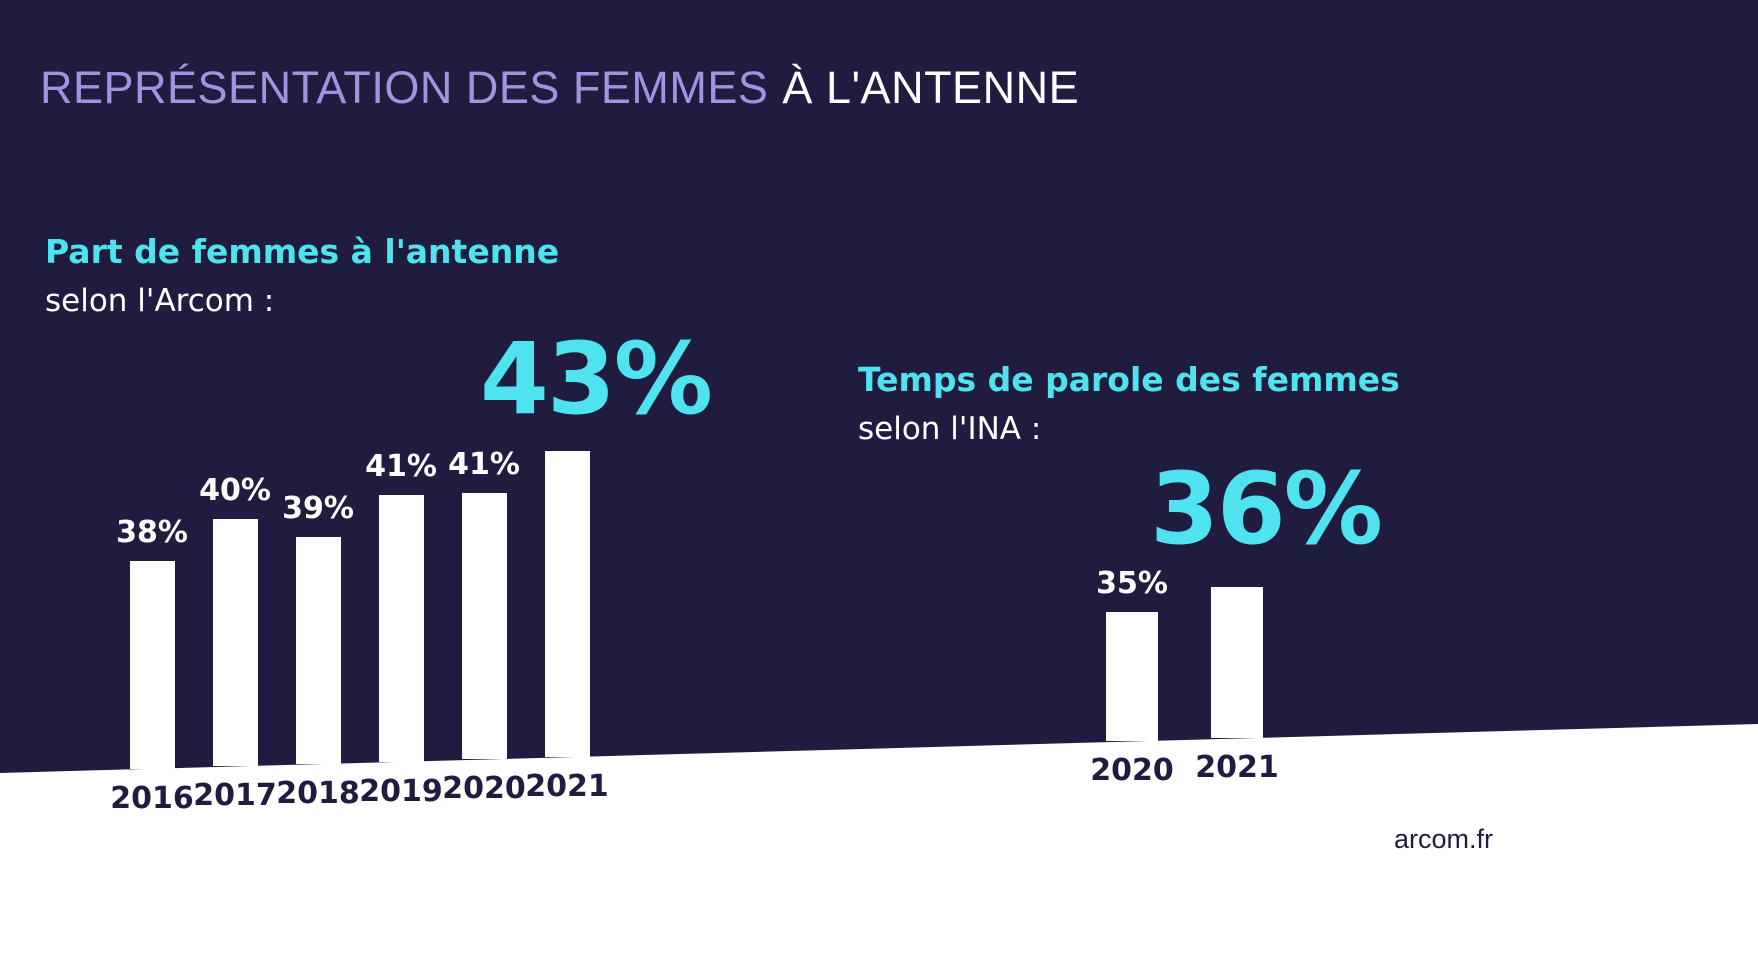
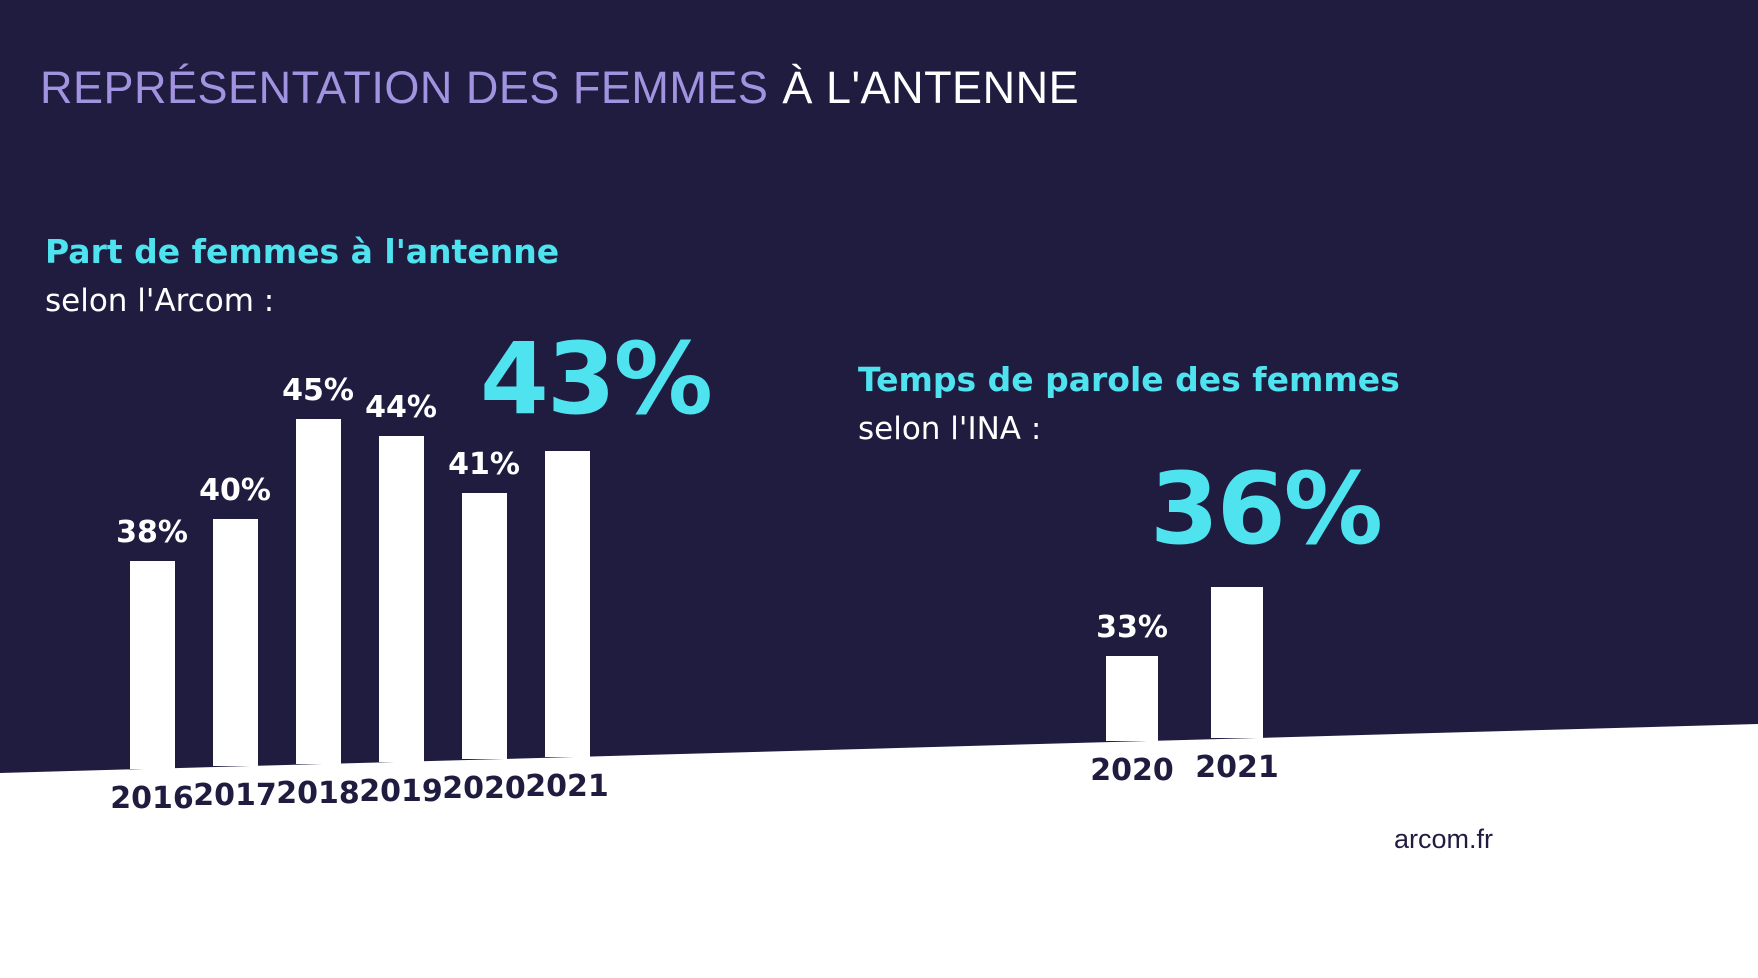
Part de femmes à l'antenne/2018: 39% -> 45%
Part de femmes à l'antenne/2019: 41% -> 44%
Temps de parole des femmes/2020: 35% -> 33%
